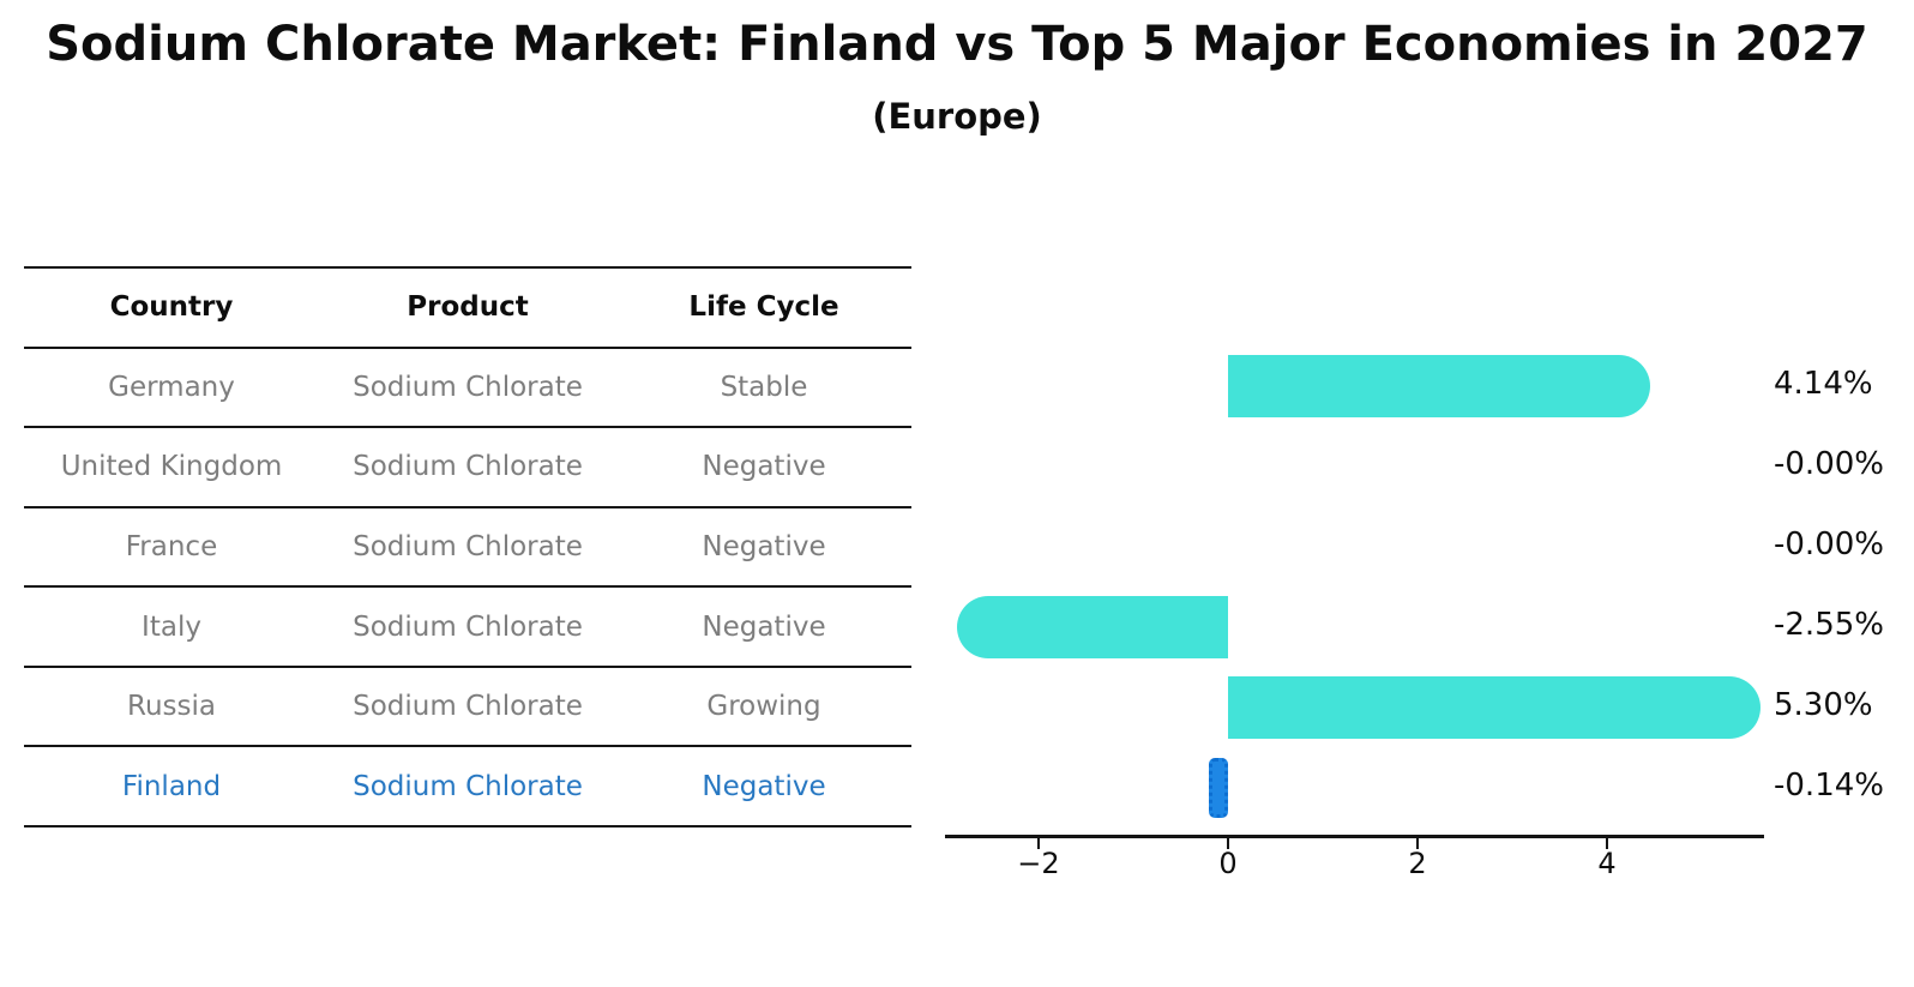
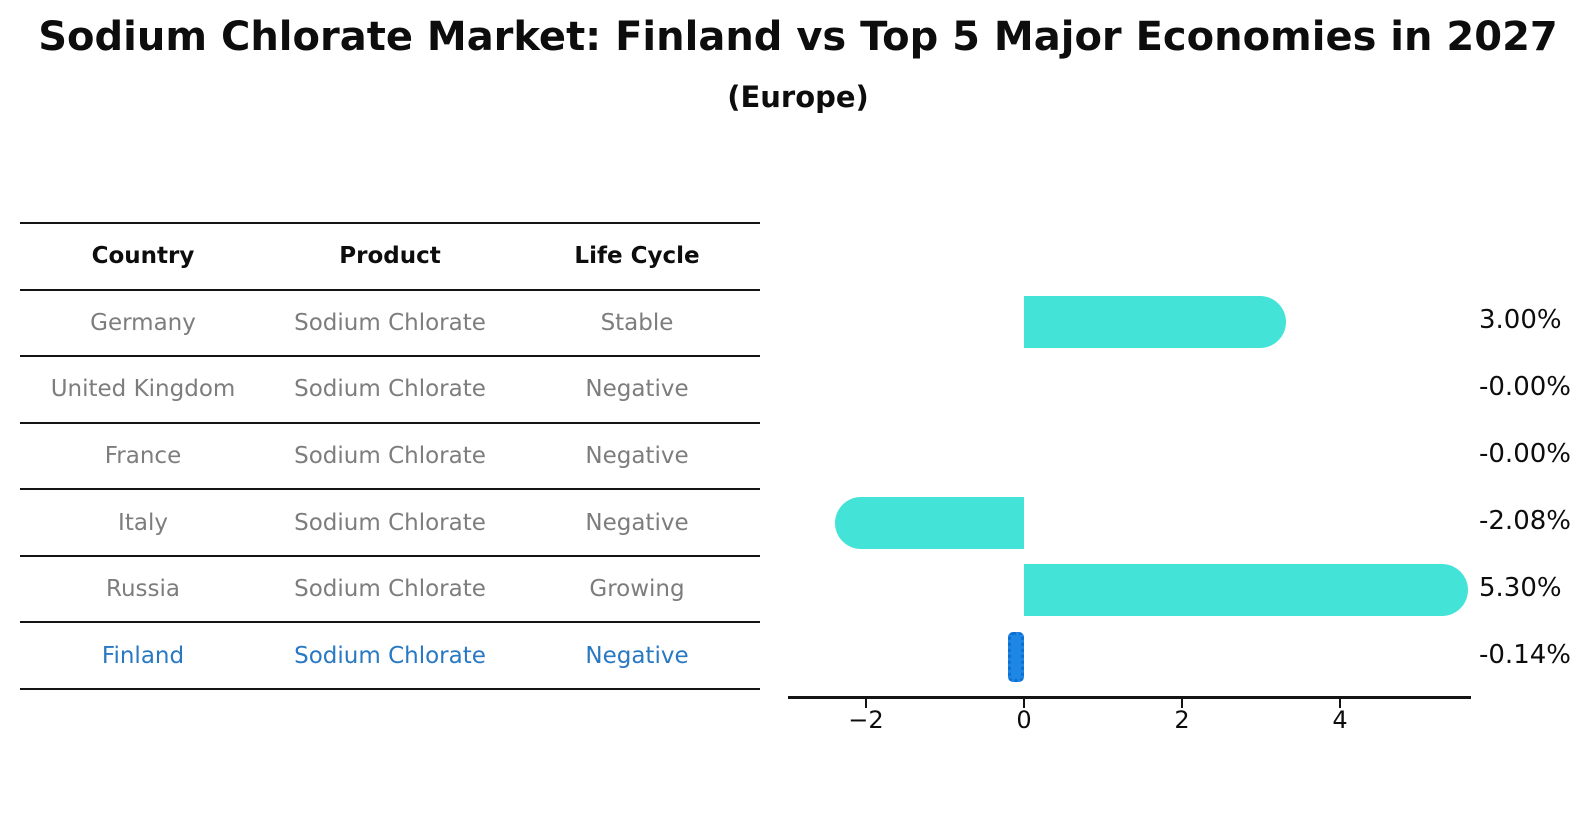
Germany: 4.14% -> 3.00%
Italy: -2.55% -> -2.08%
